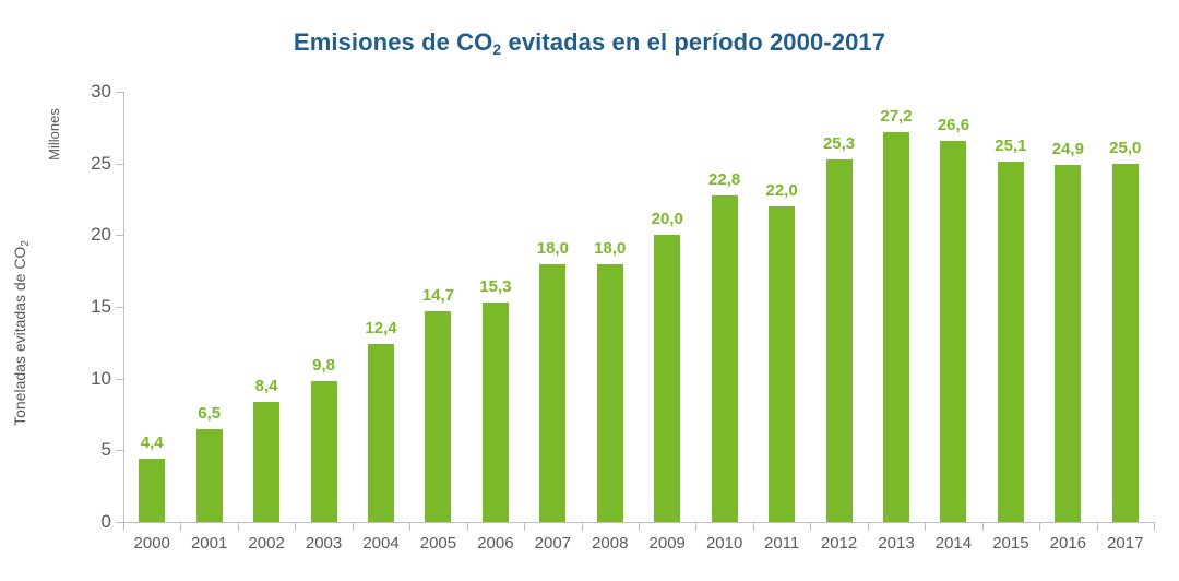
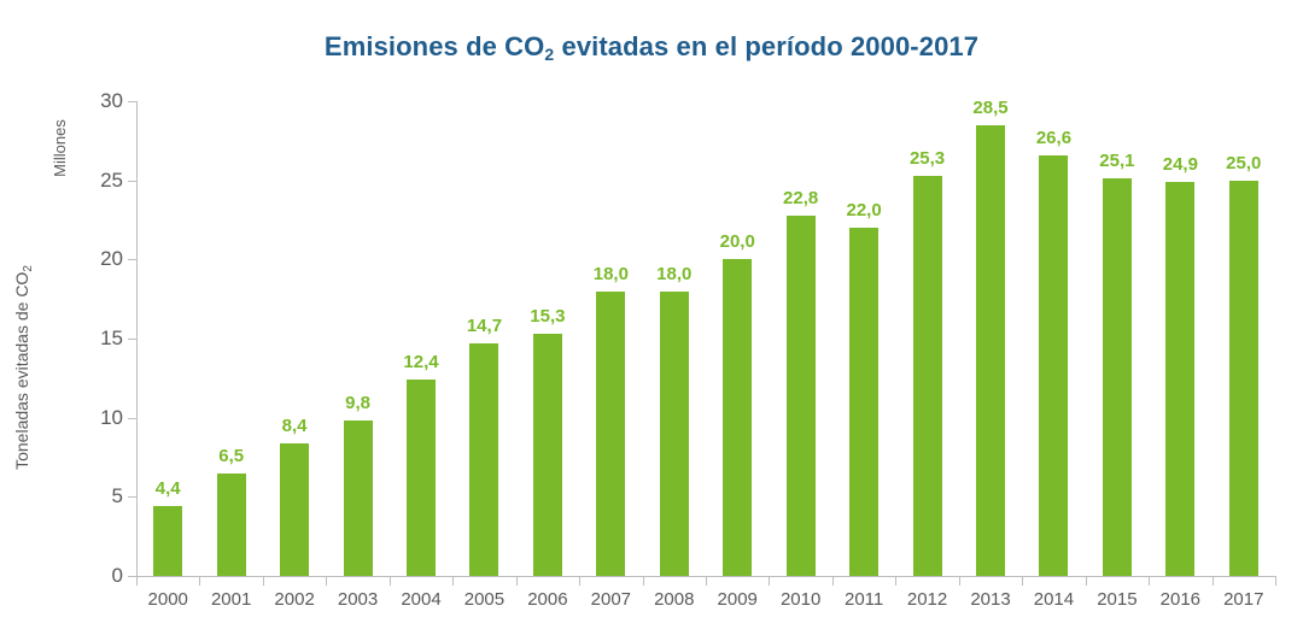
2013: 27,2 -> 28,5
